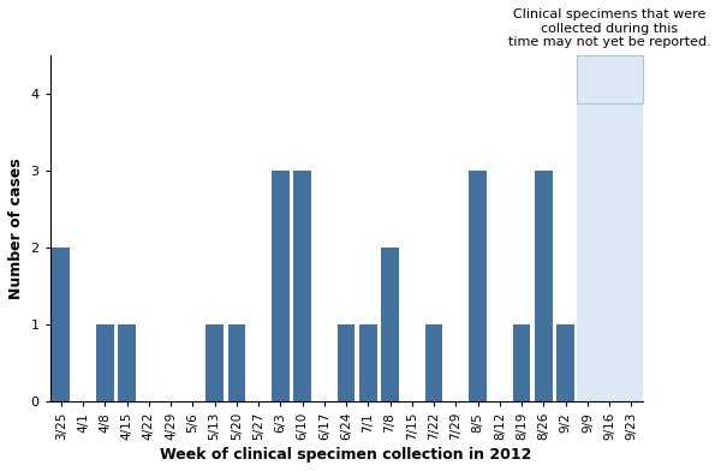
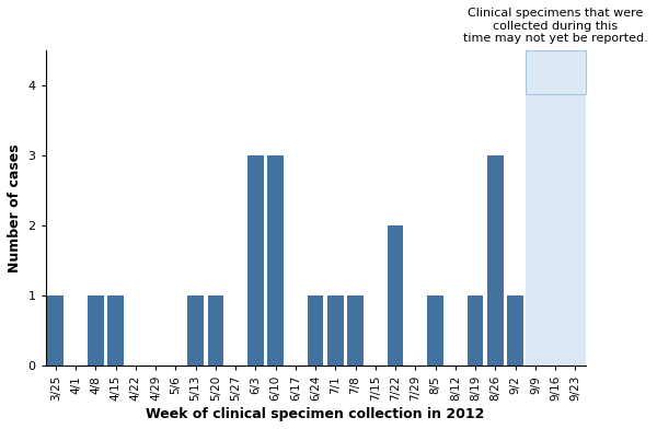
3/25: 2 -> 1
7/8: 2 -> 1
7/22: 1 -> 2
8/5: 3 -> 1
